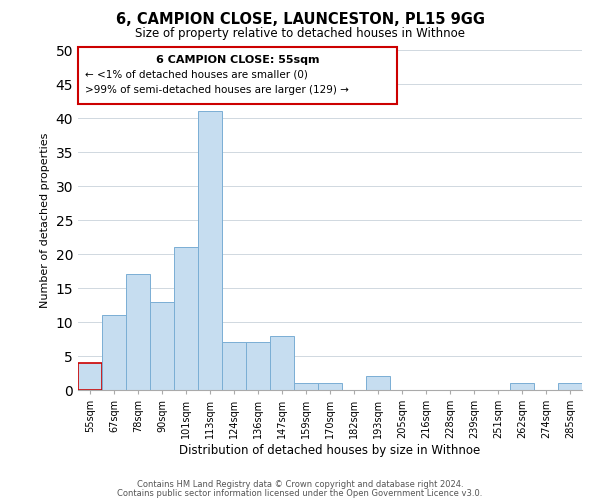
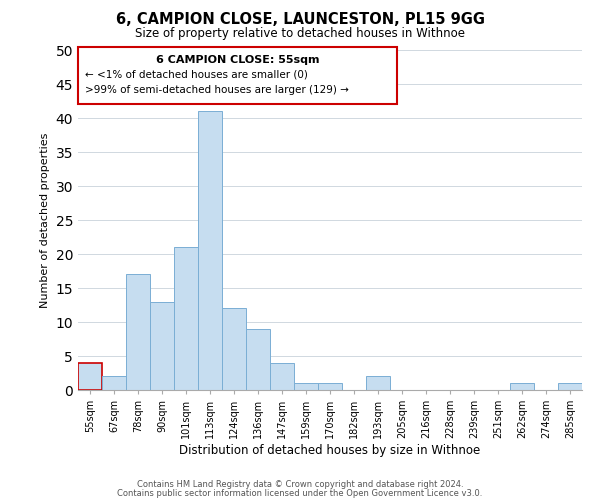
67sqm: 11 -> 2
124sqm: 7 -> 12
136sqm: 7 -> 9
147sqm: 8 -> 4
